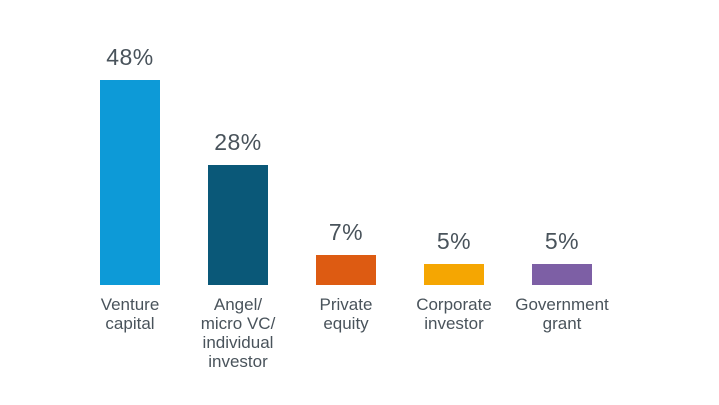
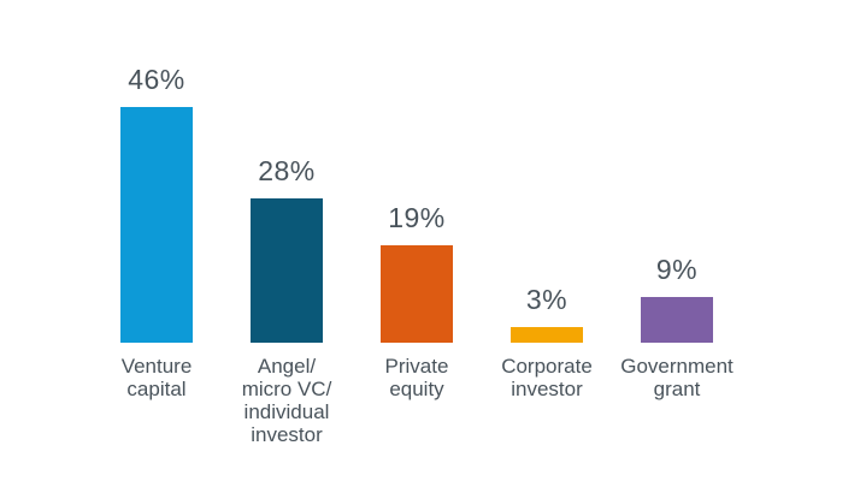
Venture capital: 48% -> 46%
Private equity: 7% -> 19%
Corporate investor: 5% -> 3%
Government grant: 5% -> 9%
